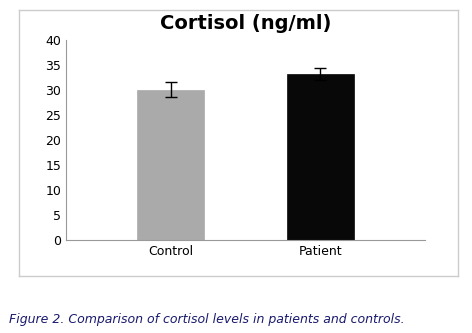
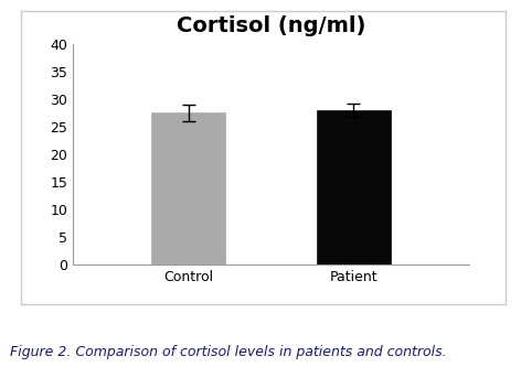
Control: 30.0 -> 27.5
Patient: 33.2 -> 28.0
